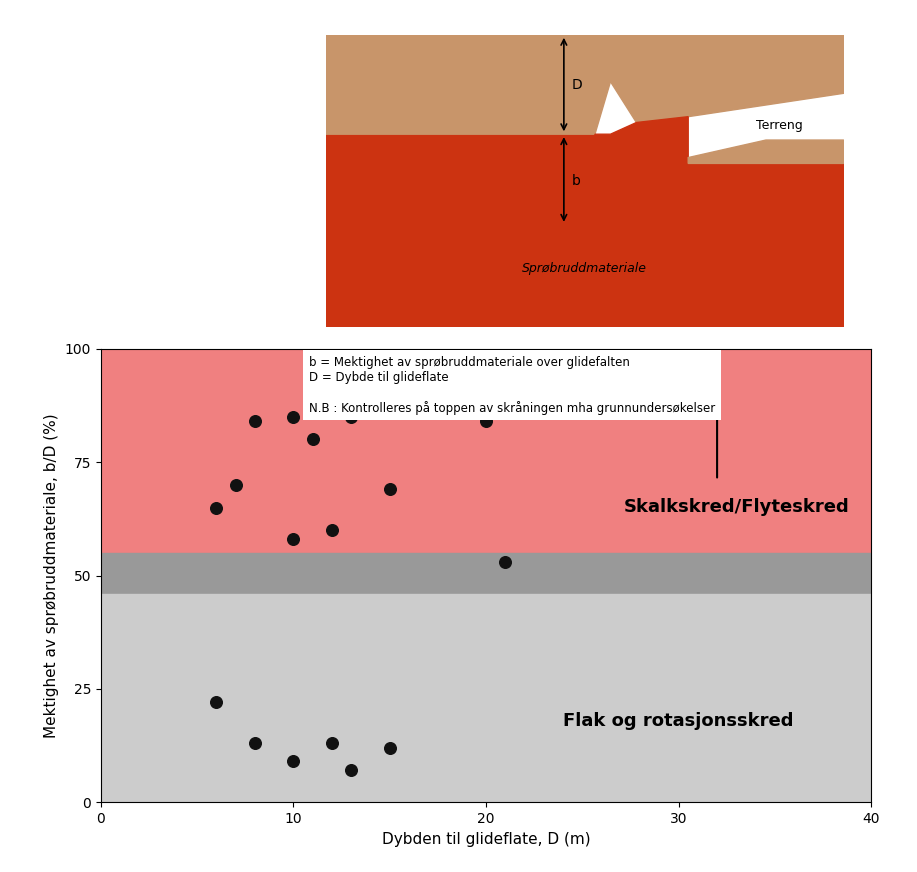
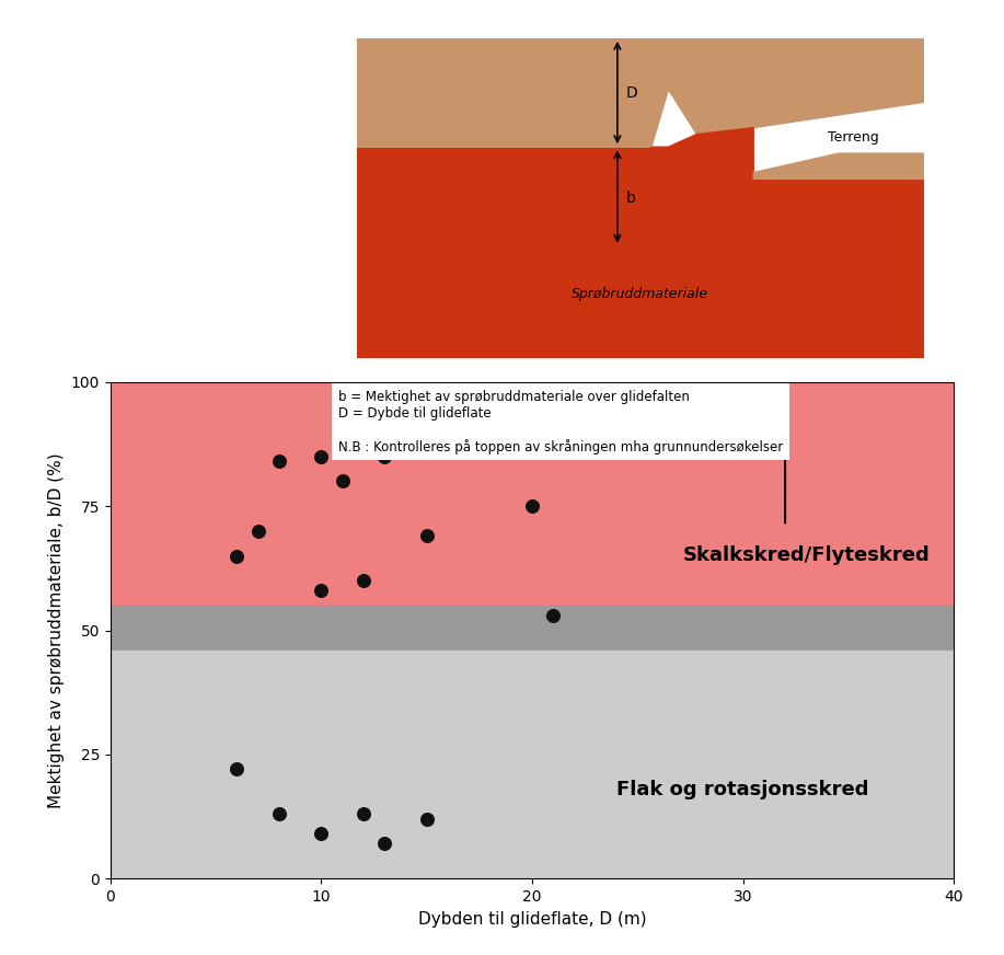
20: 84 -> 75
